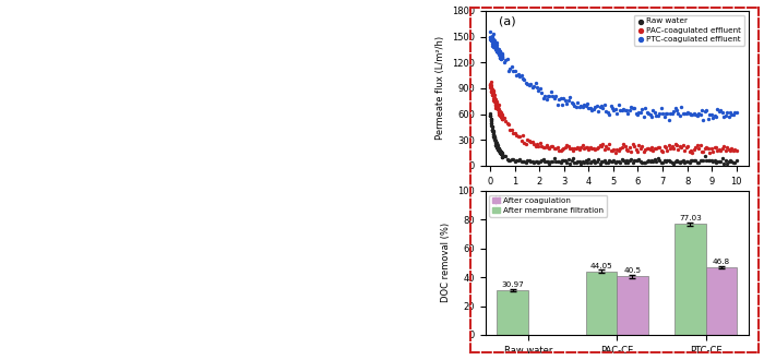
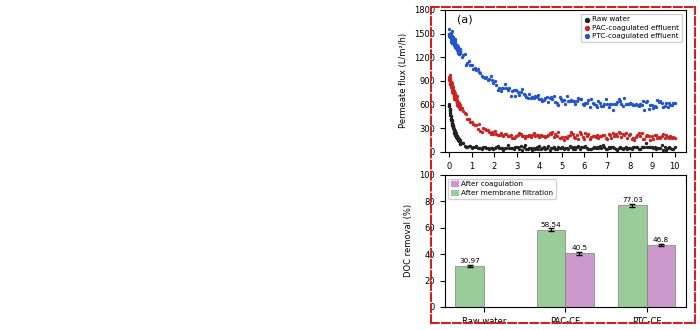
After membrane filtration/PAC-CE: 44.05 -> 58.54
